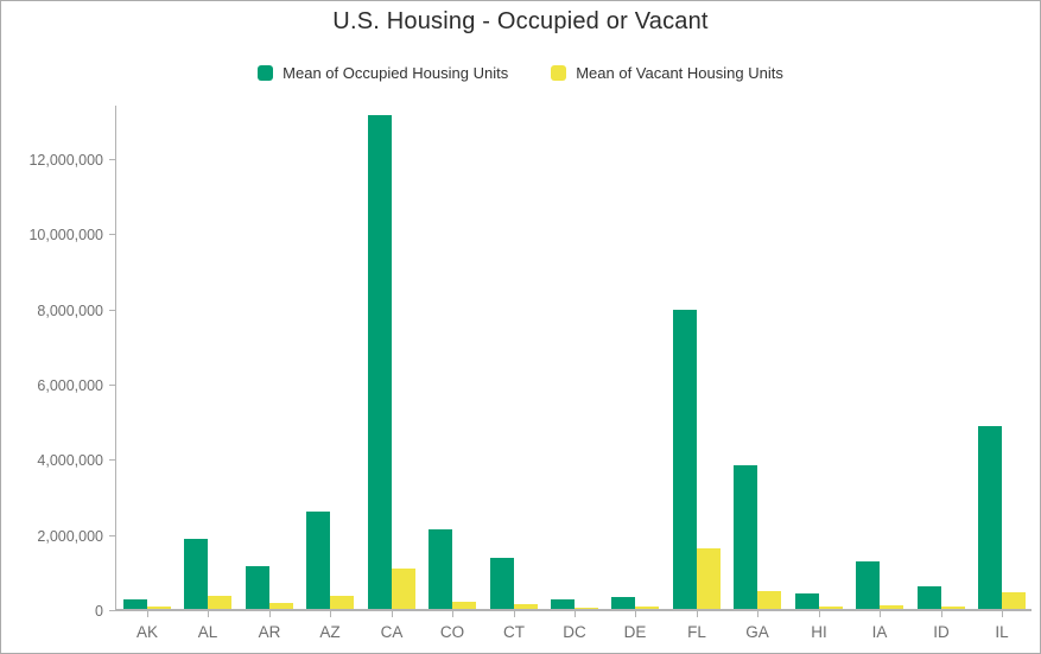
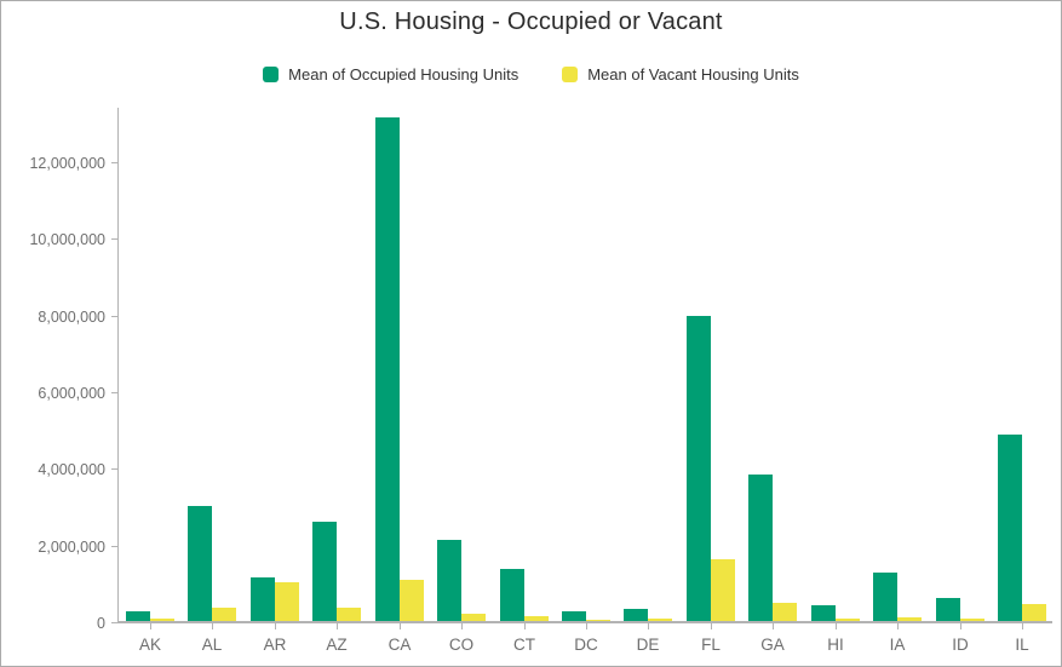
Mean of Occupied Housing Units/AL: 1900000 -> 3000000
Mean of Vacant Housing Units/AR: 200000 -> 1000000
